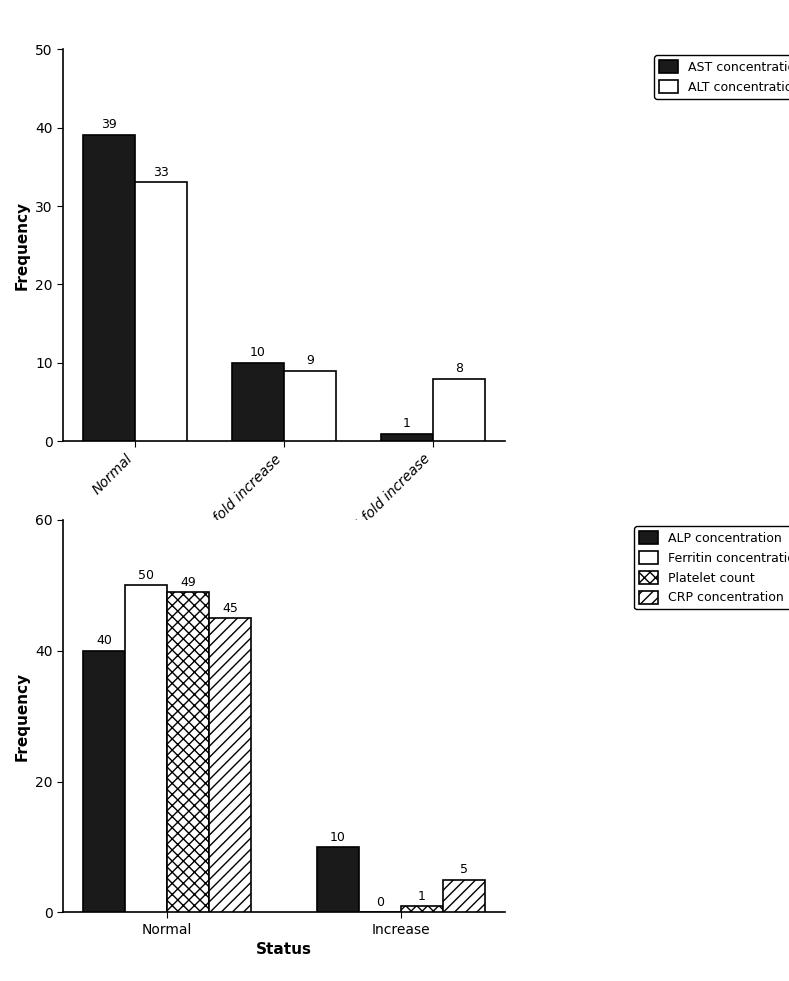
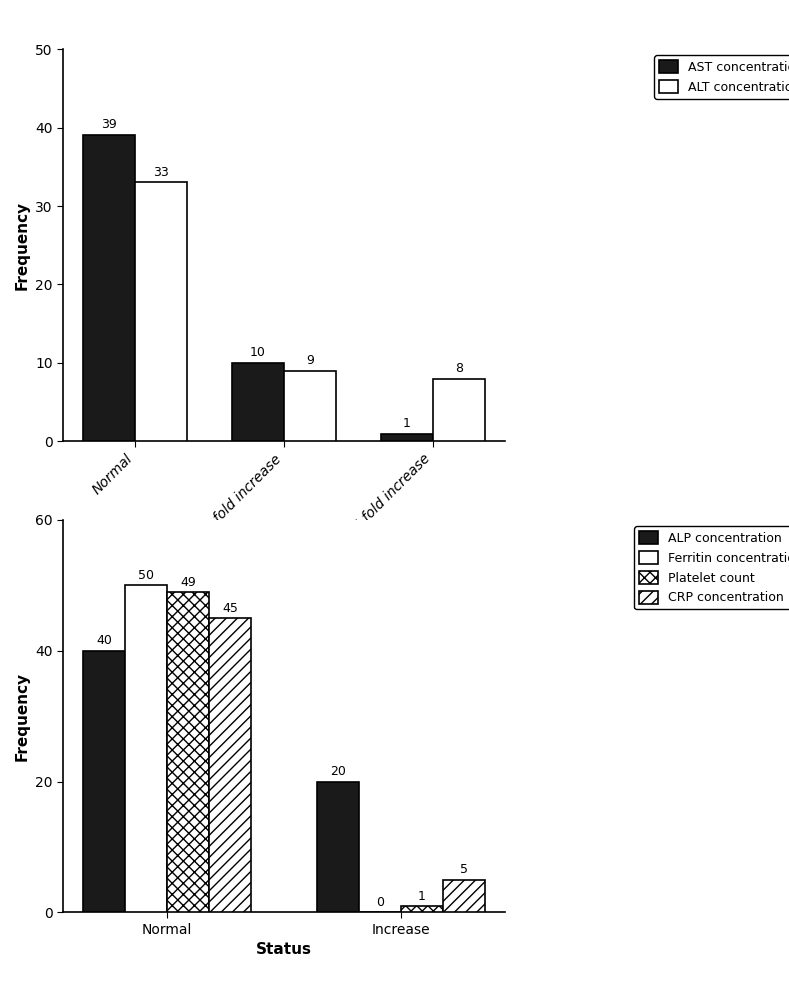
ALP concentration/Increase: 10 -> 20
